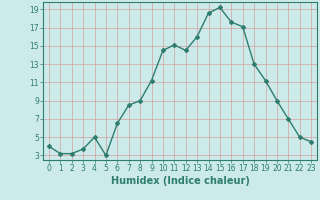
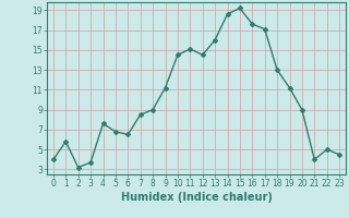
1: 3.2 -> 5.8
4: 5.0 -> 7.6
5: 3.0 -> 6.8
21: 7.0 -> 4.0
